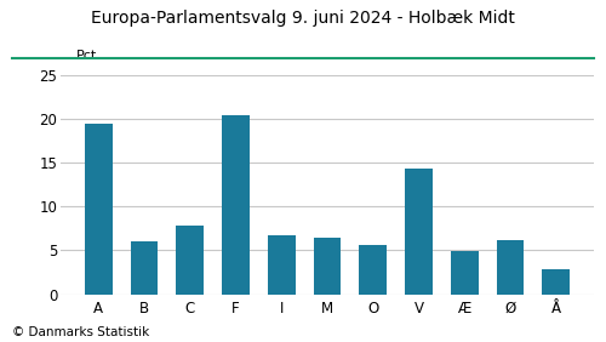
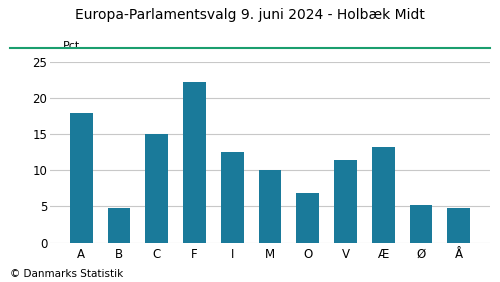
A: 19.4 -> 18.0
B: 6.0 -> 4.8
C: 7.8 -> 15.0
F: 20.4 -> 22.2
I: 6.7 -> 12.6
M: 6.4 -> 10.0
O: 5.6 -> 6.8
V: 14.4 -> 11.4
Æ: 4.9 -> 13.2
Ø: 6.1 -> 5.2
Å: 2.8 -> 4.8
